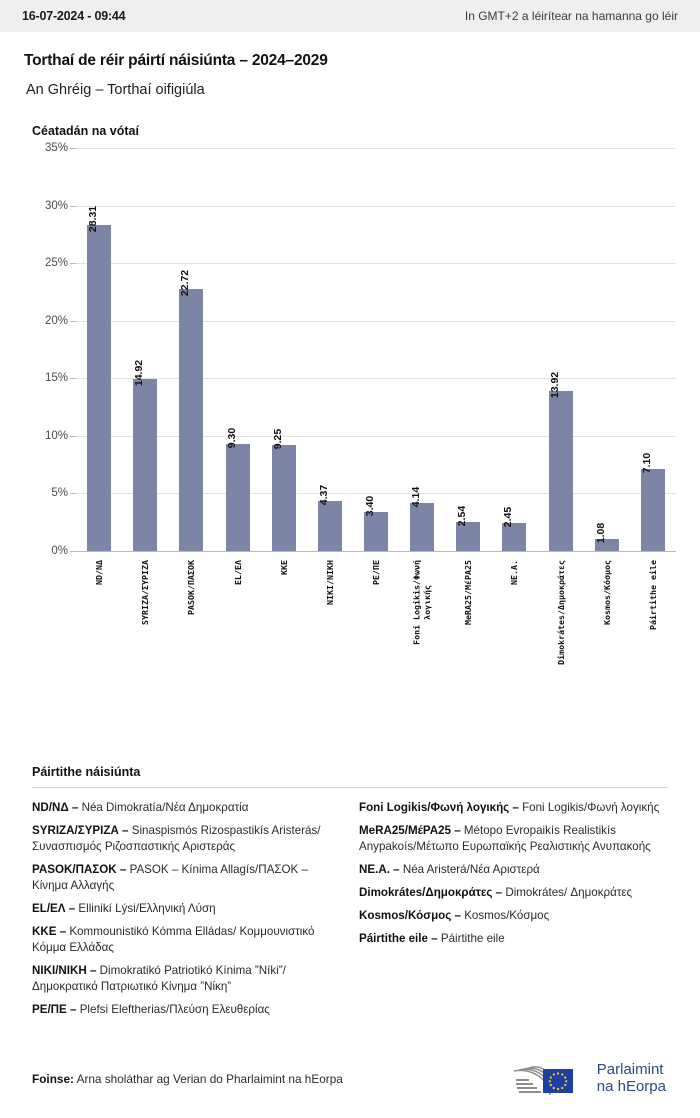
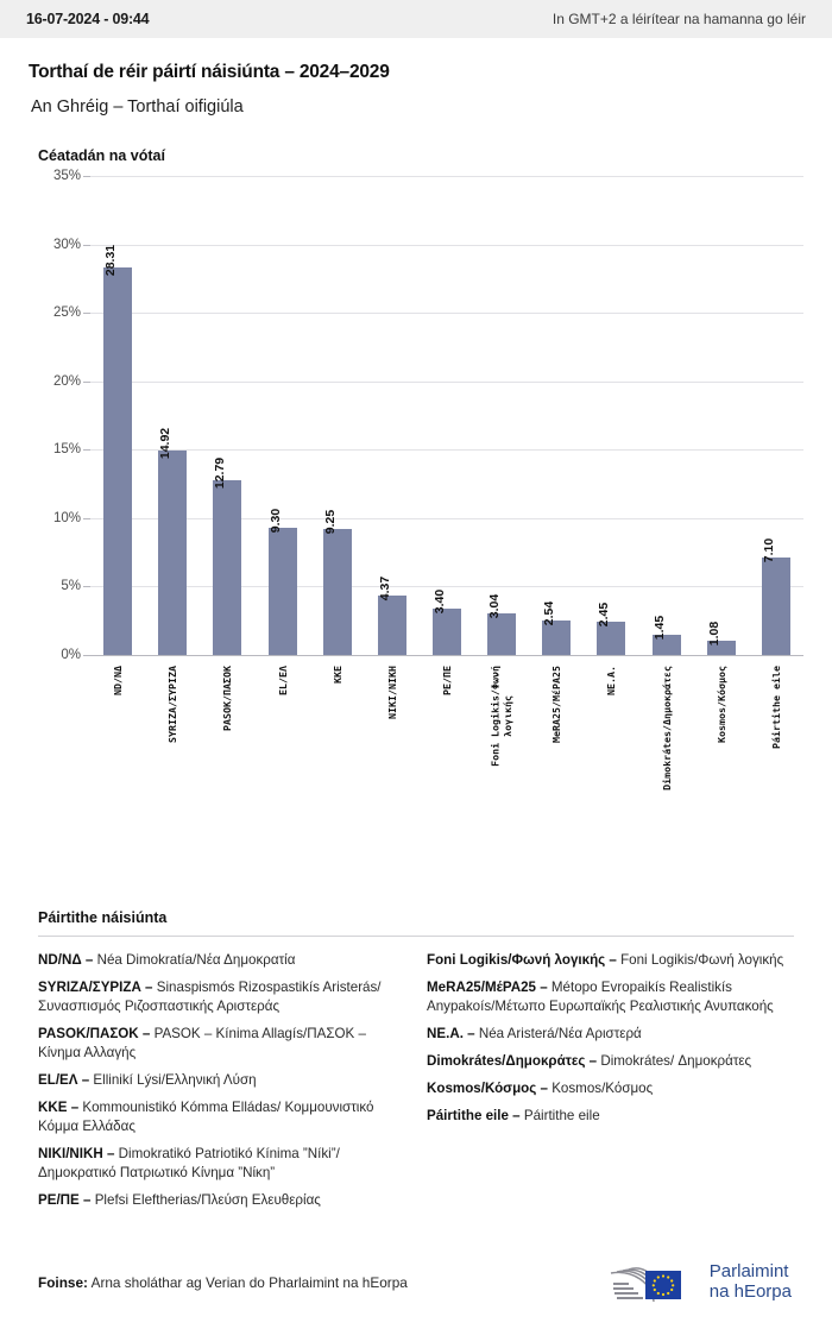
PASOK/ΠΑΣΟΚ: 22.72 -> 12.79
Foni Logikis/Φωνή λογικής: 4.14 -> 3.04
Dimokrátes/Δημοκράτες: 13.92 -> 1.45
